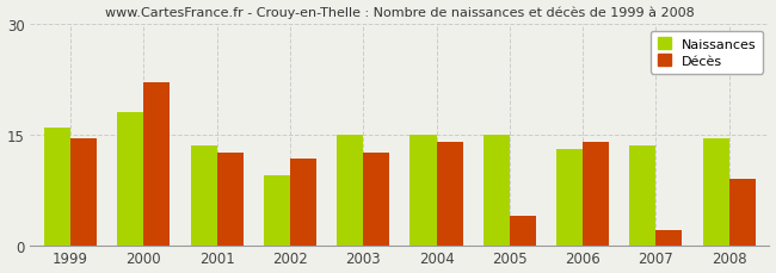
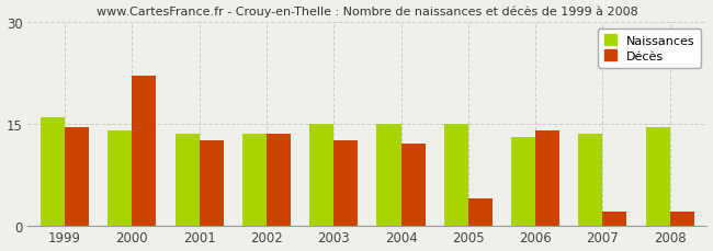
Naissances/2000: 18.0 -> 14.0
Naissances/2002: 9.4 -> 13.5
Décès/2002: 11.8 -> 13.5
Décès/2004: 14.0 -> 12.0
Décès/2008: 9.0 -> 2.0
